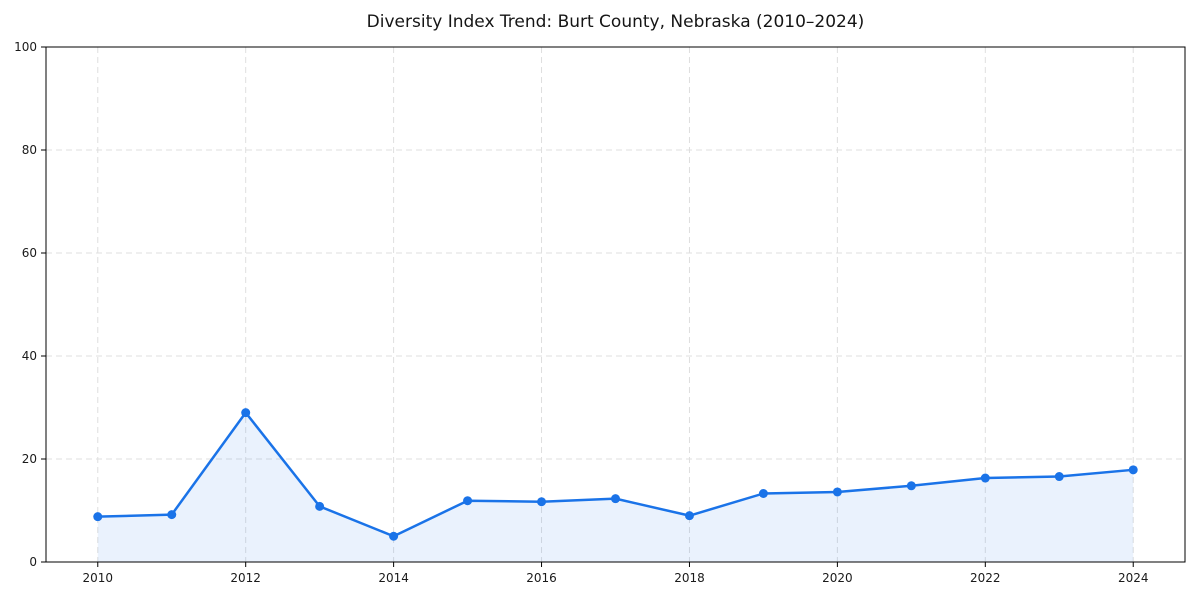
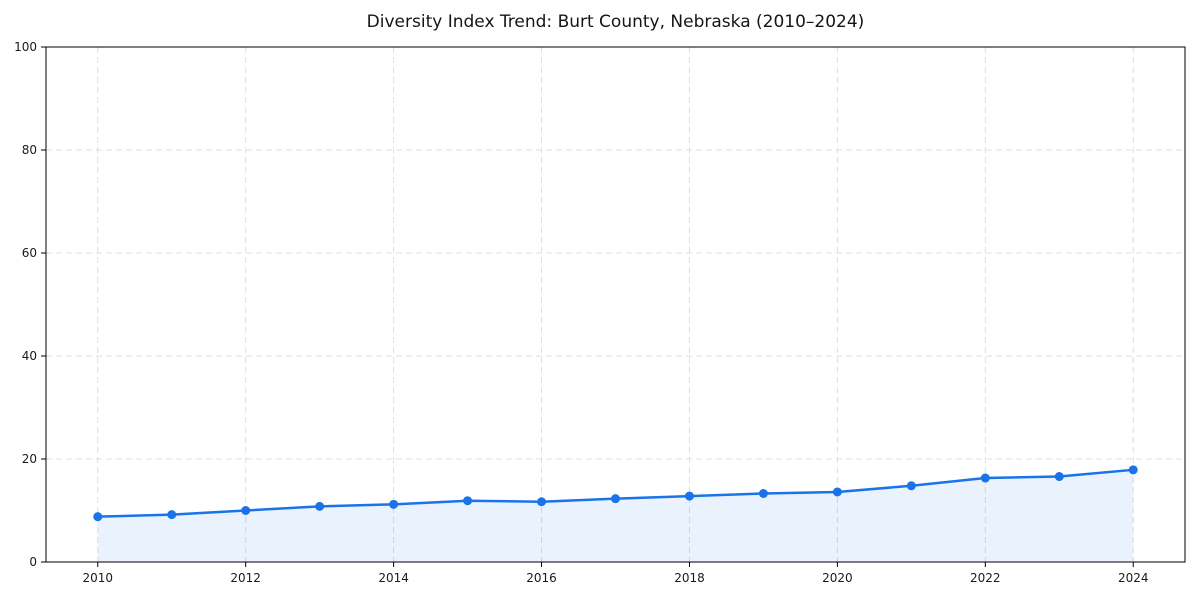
2012: 29 -> 10
2014: 5 -> 11
2018: 9 -> 13
